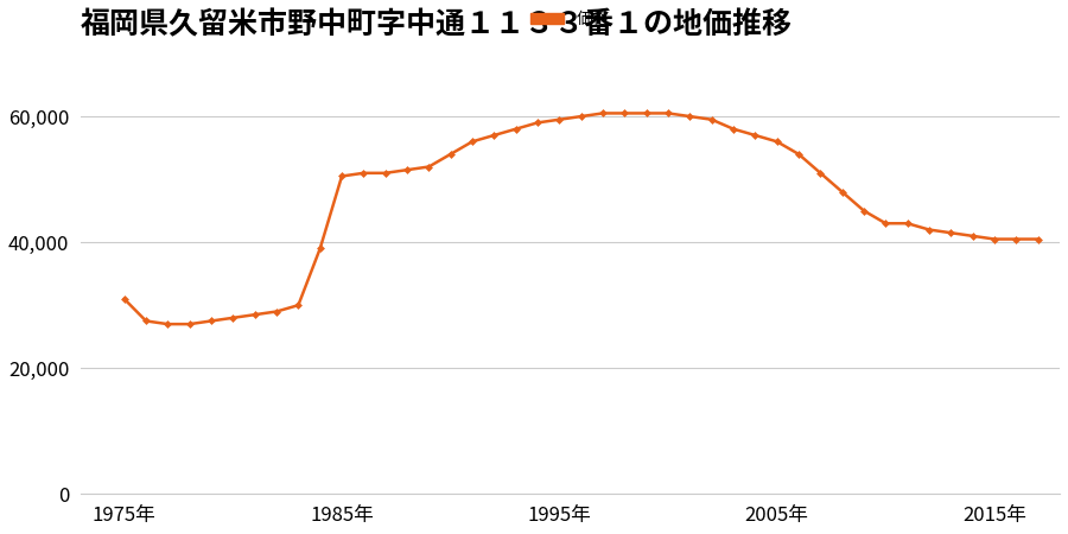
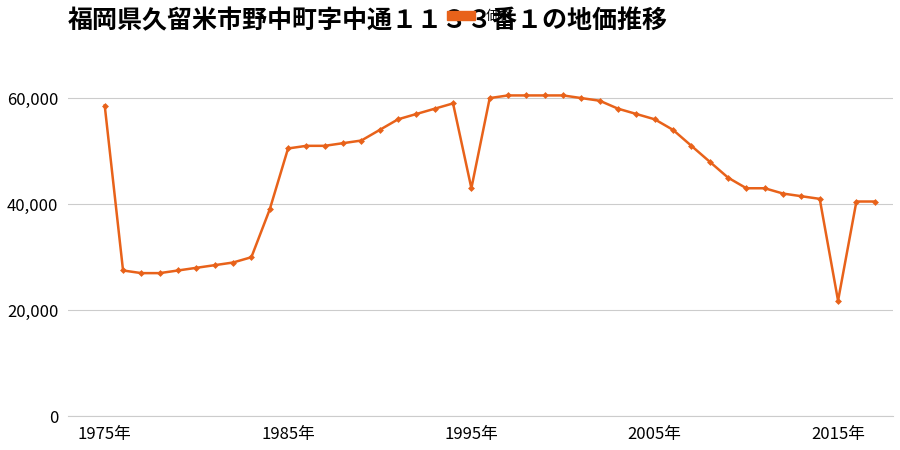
1975年: 31,000 -> 58,600
1995年: 59,500 -> 43,000
2015年: 40,500 -> 21,800
